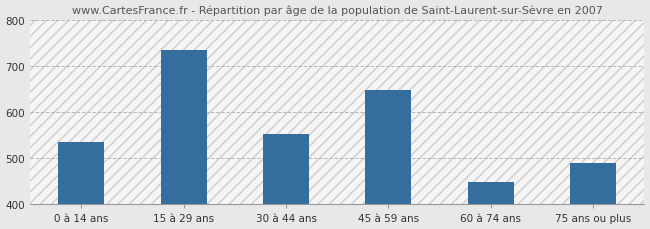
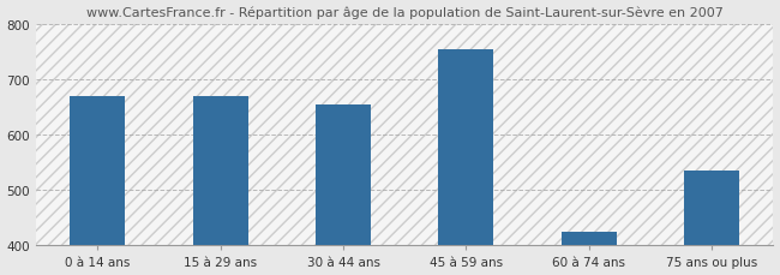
0 à 14 ans: 535 -> 670
15 à 29 ans: 735 -> 670
30 à 44 ans: 552 -> 655
45 à 59 ans: 648 -> 755
60 à 74 ans: 448 -> 425
75 ans ou plus: 490 -> 535
